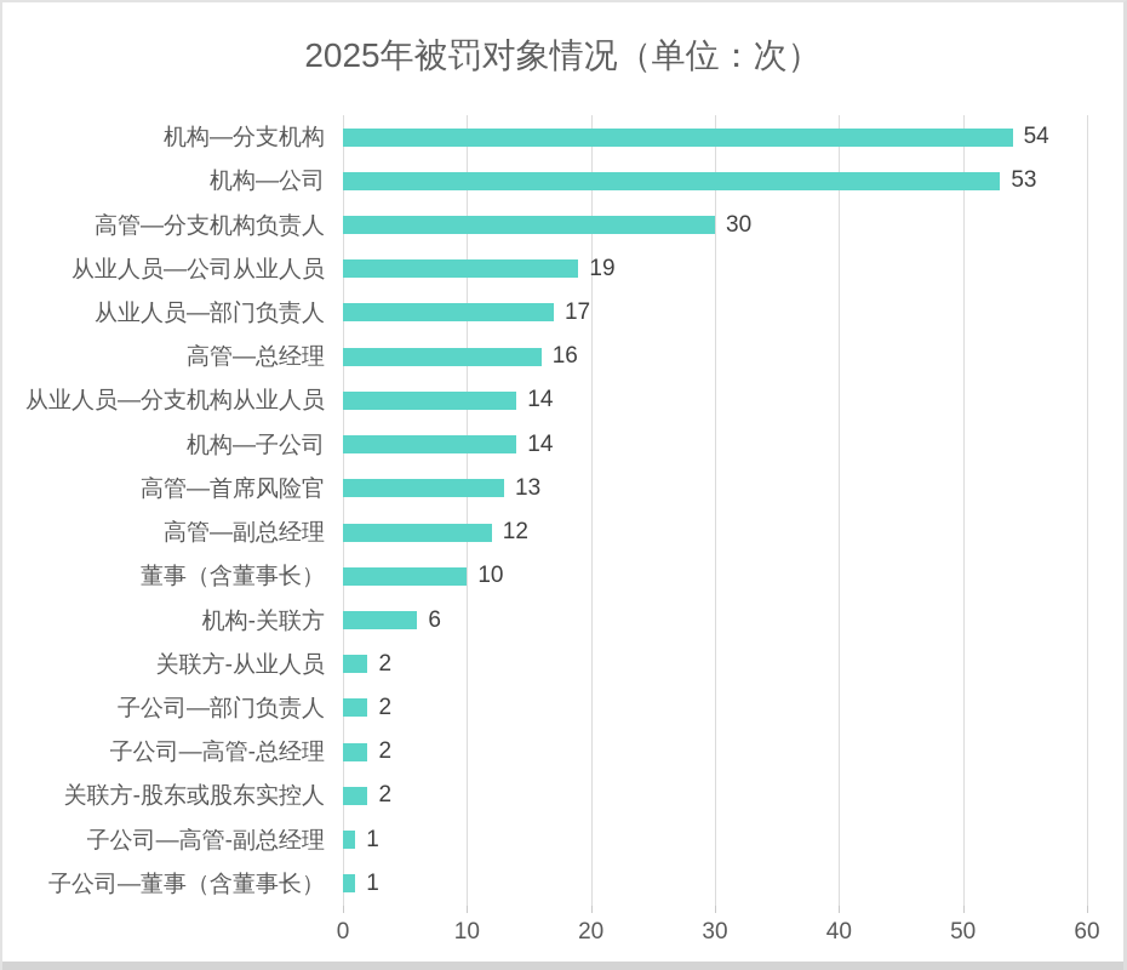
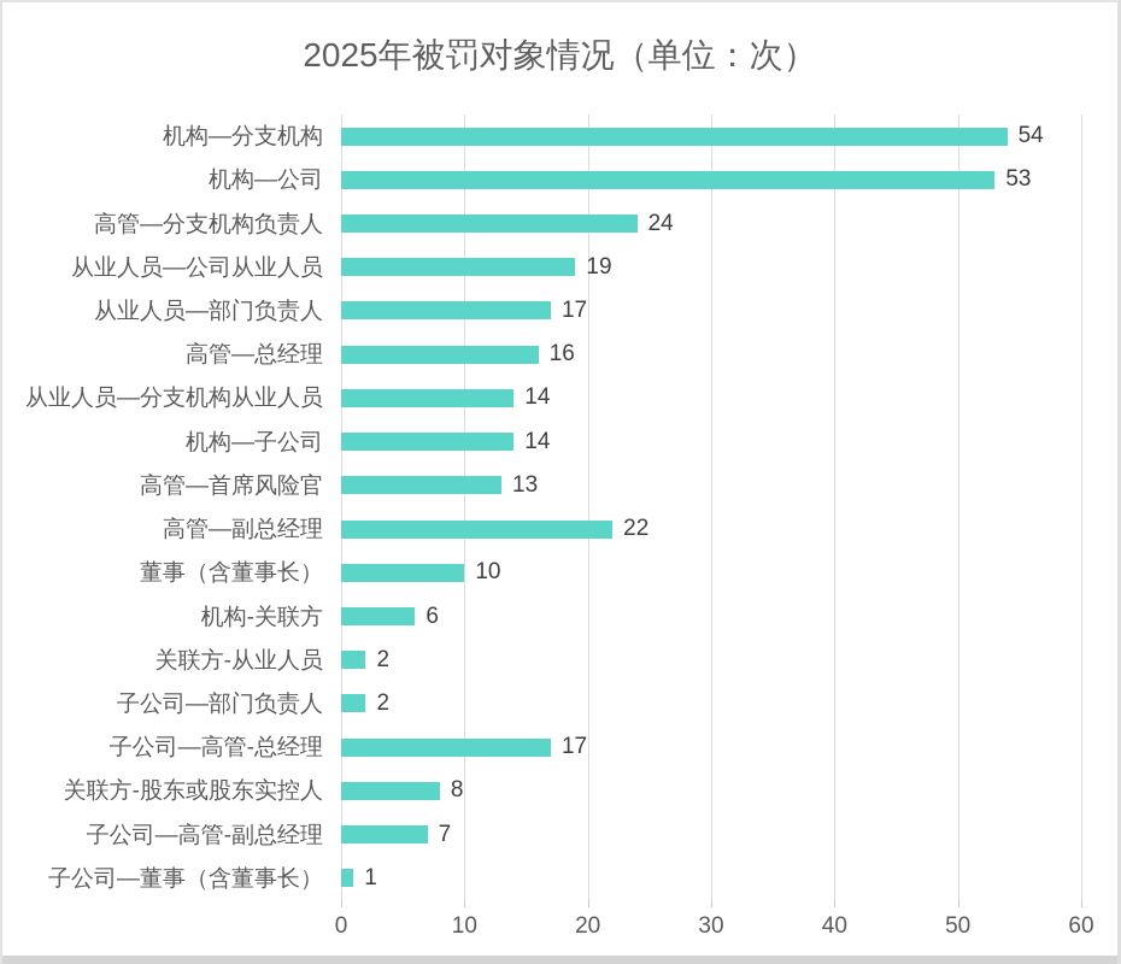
高管—分支机构负责人: 30 -> 24
高管—副总经理: 12 -> 22
子公司—高管-总经理: 2 -> 17
关联方-股东或股东实控人: 2 -> 8
子公司—高管-副总经理: 1 -> 7
